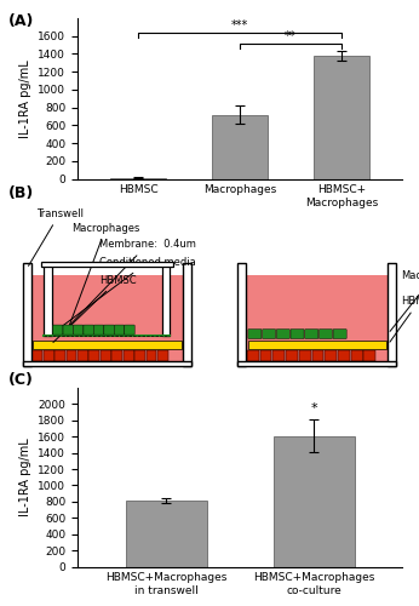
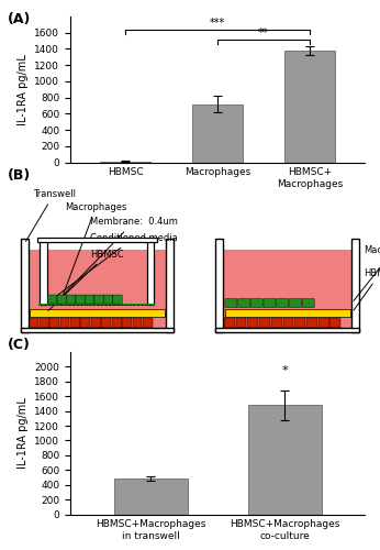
HBMSC+Macrophages in transwell: 820 -> 480
HBMSC+Macrophages co-culture: 1610 -> 1480
